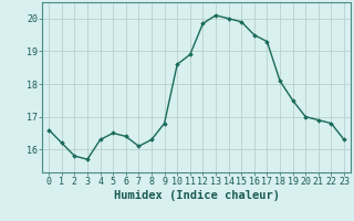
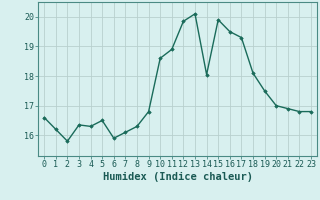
3: 15.70 -> 16.35
6: 16.40 -> 15.90
14: 20.00 -> 18.05
23: 16.30 -> 16.80
